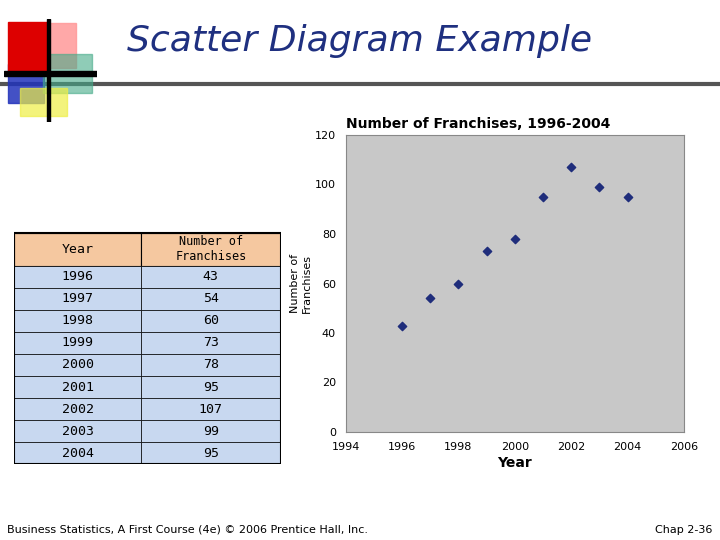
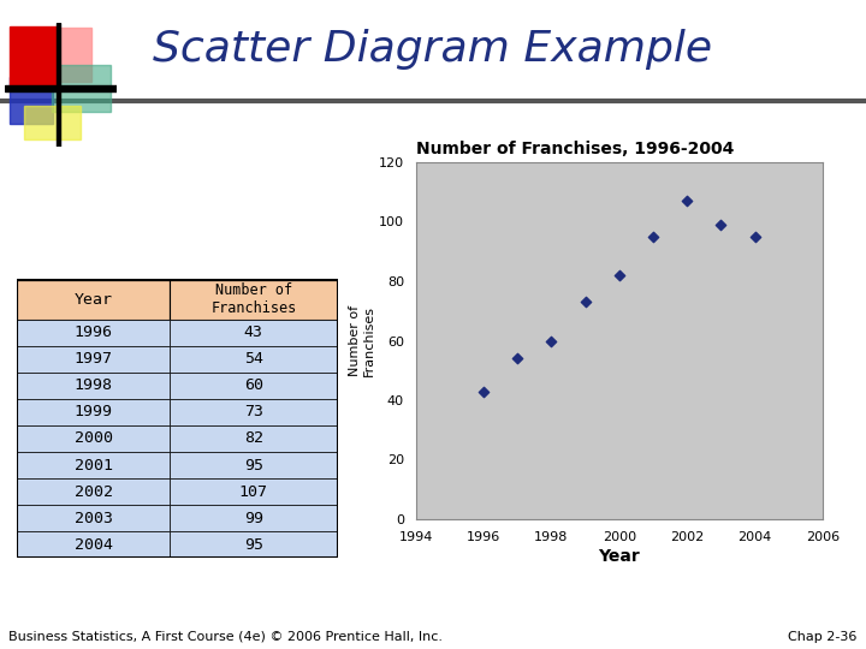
2000: 78 -> 82
